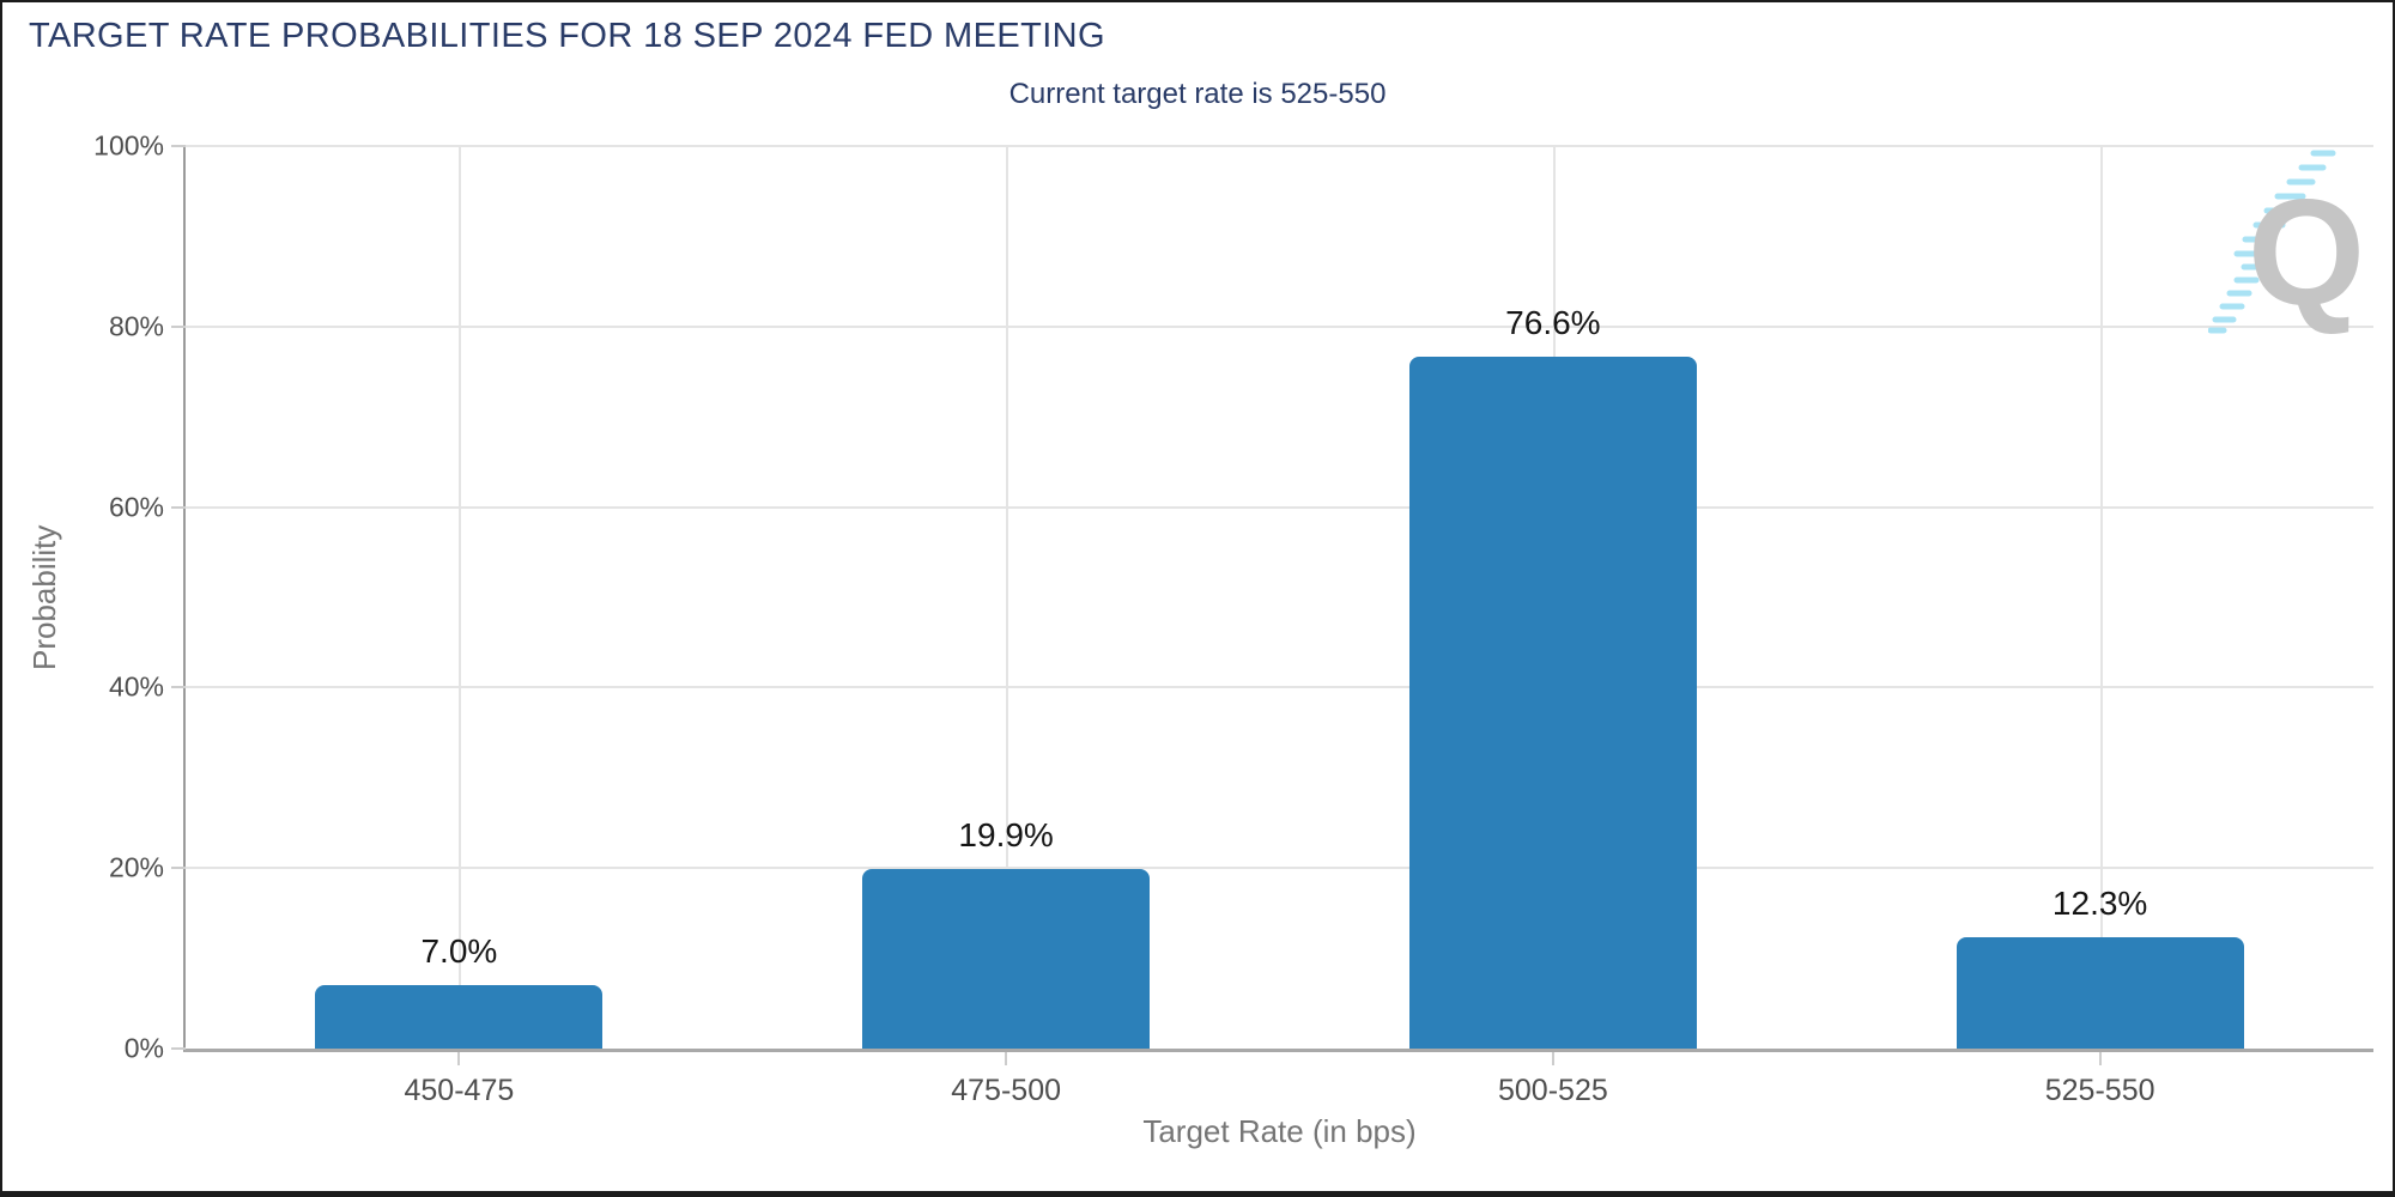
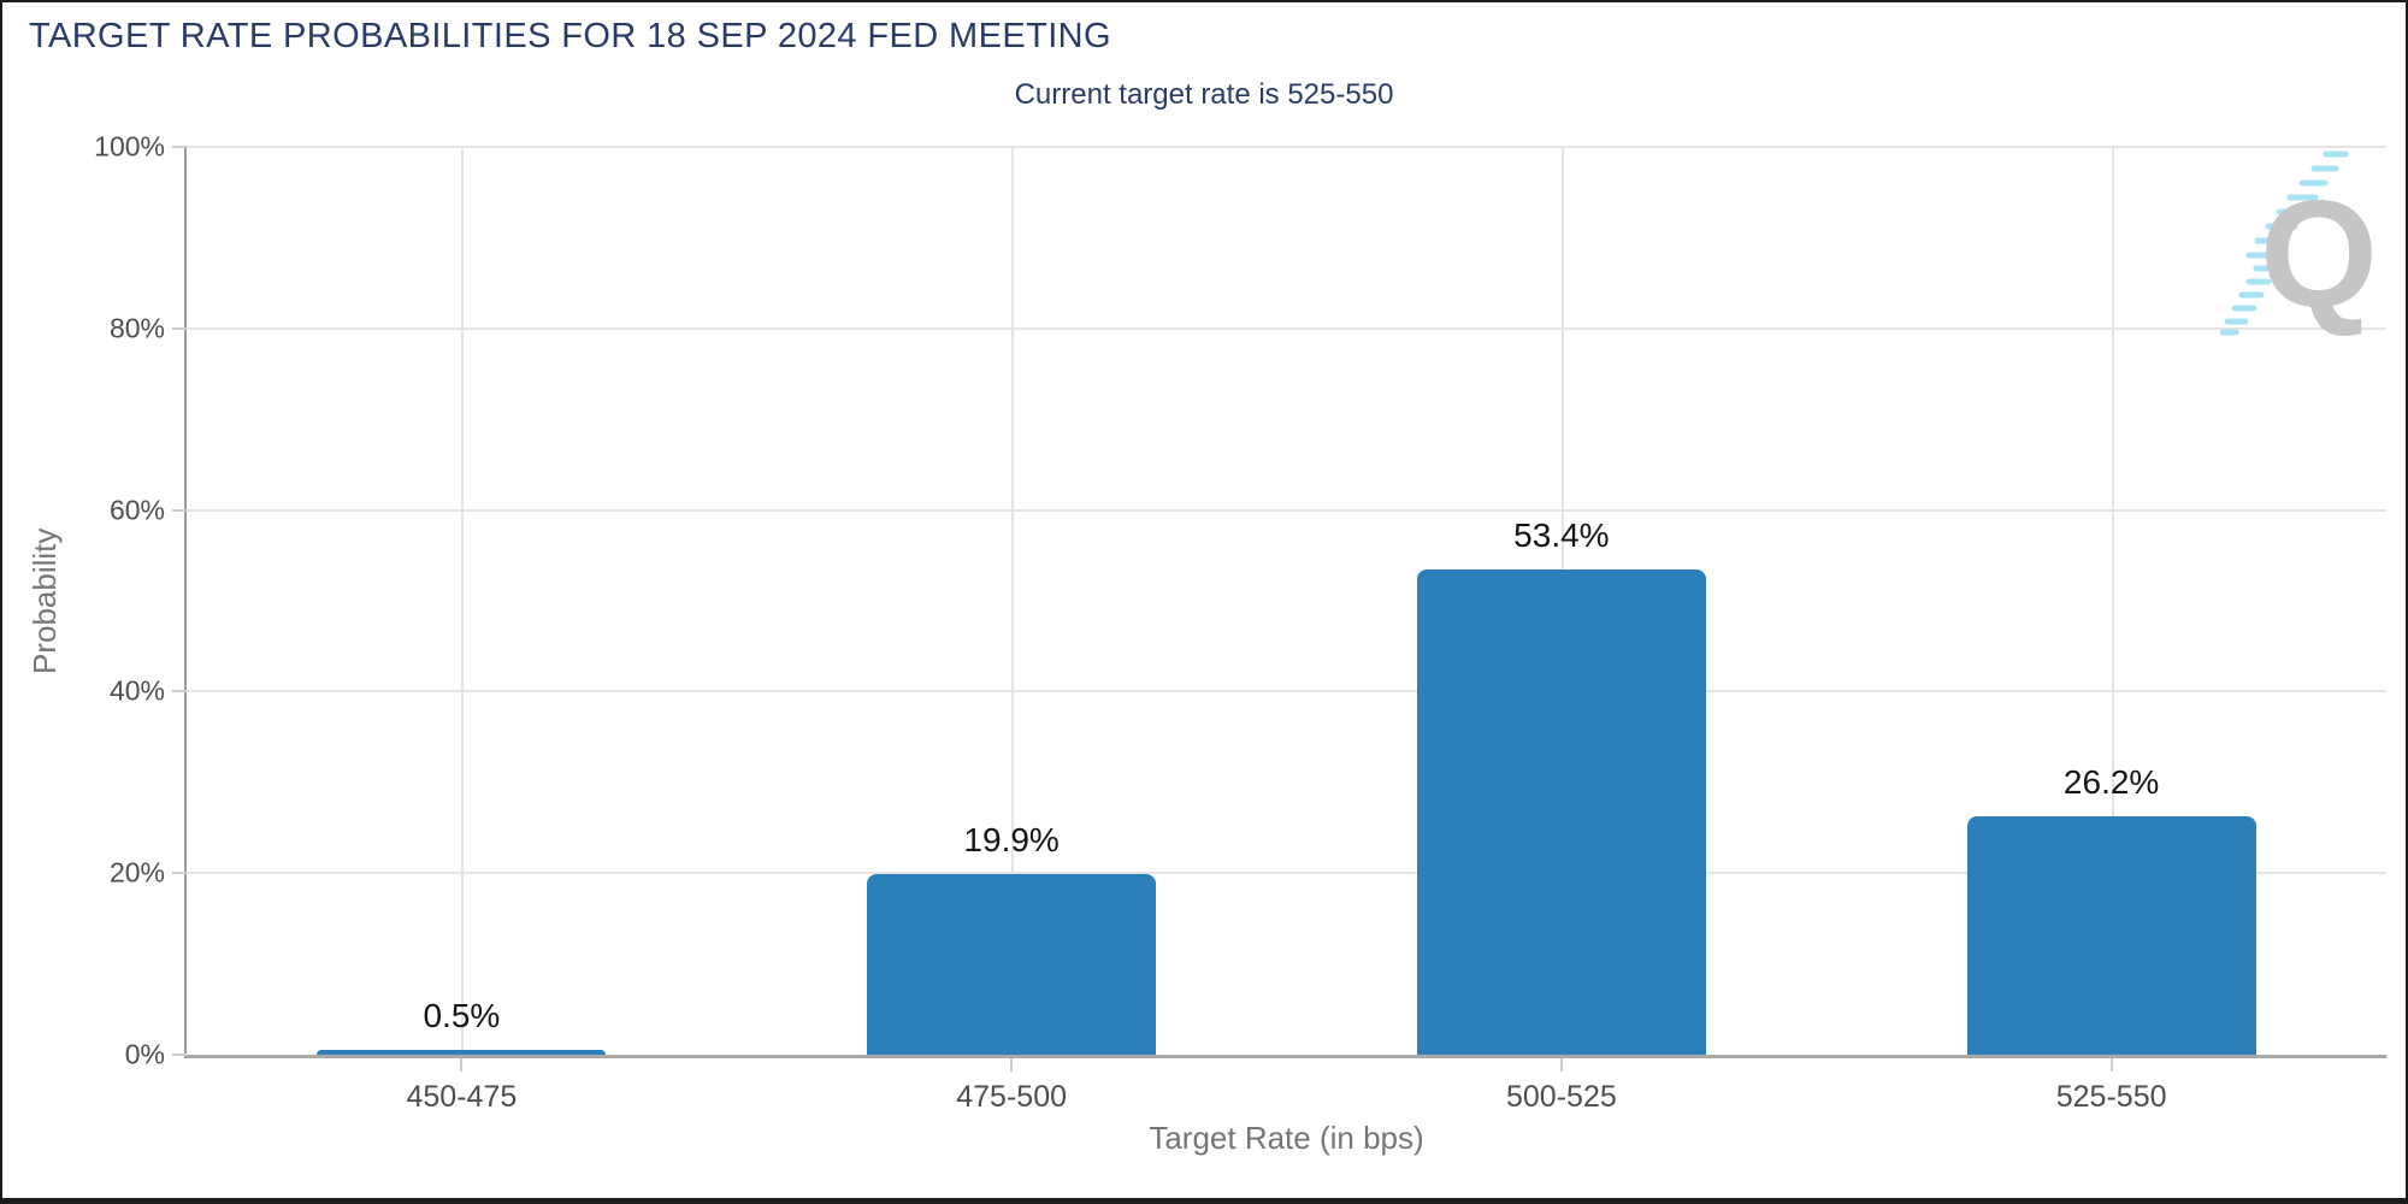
450-475: 7.0% -> 0.5%
500-525: 76.6% -> 53.4%
525-550: 12.3% -> 26.2%
